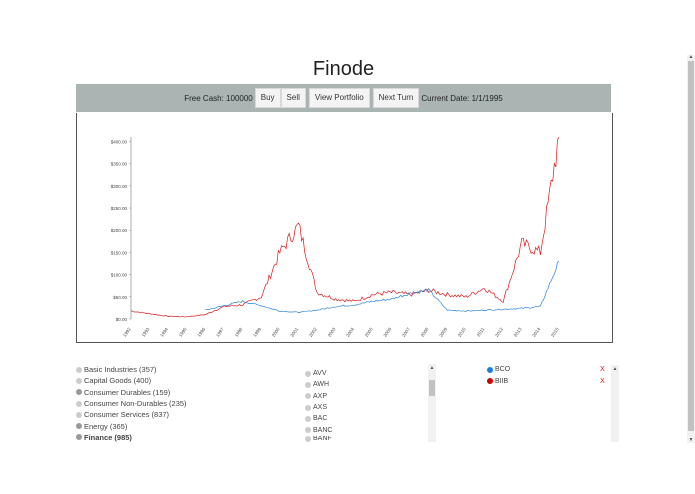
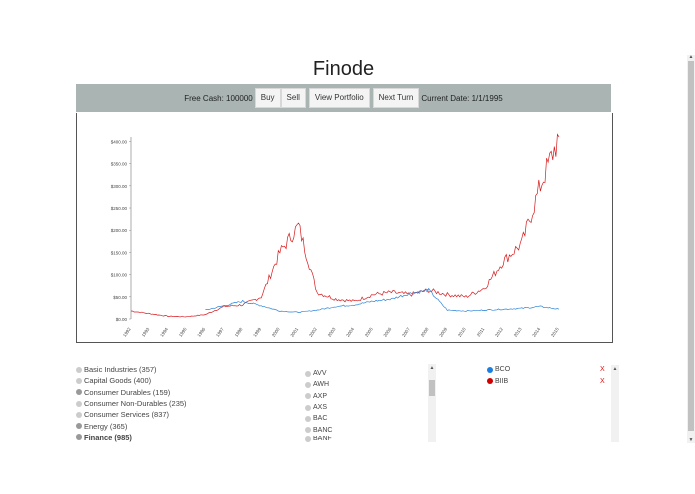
BIIB/2012: $40 -> $130
BIIB/2014: $150 -> $300
BCO/2015: $130 -> $20
